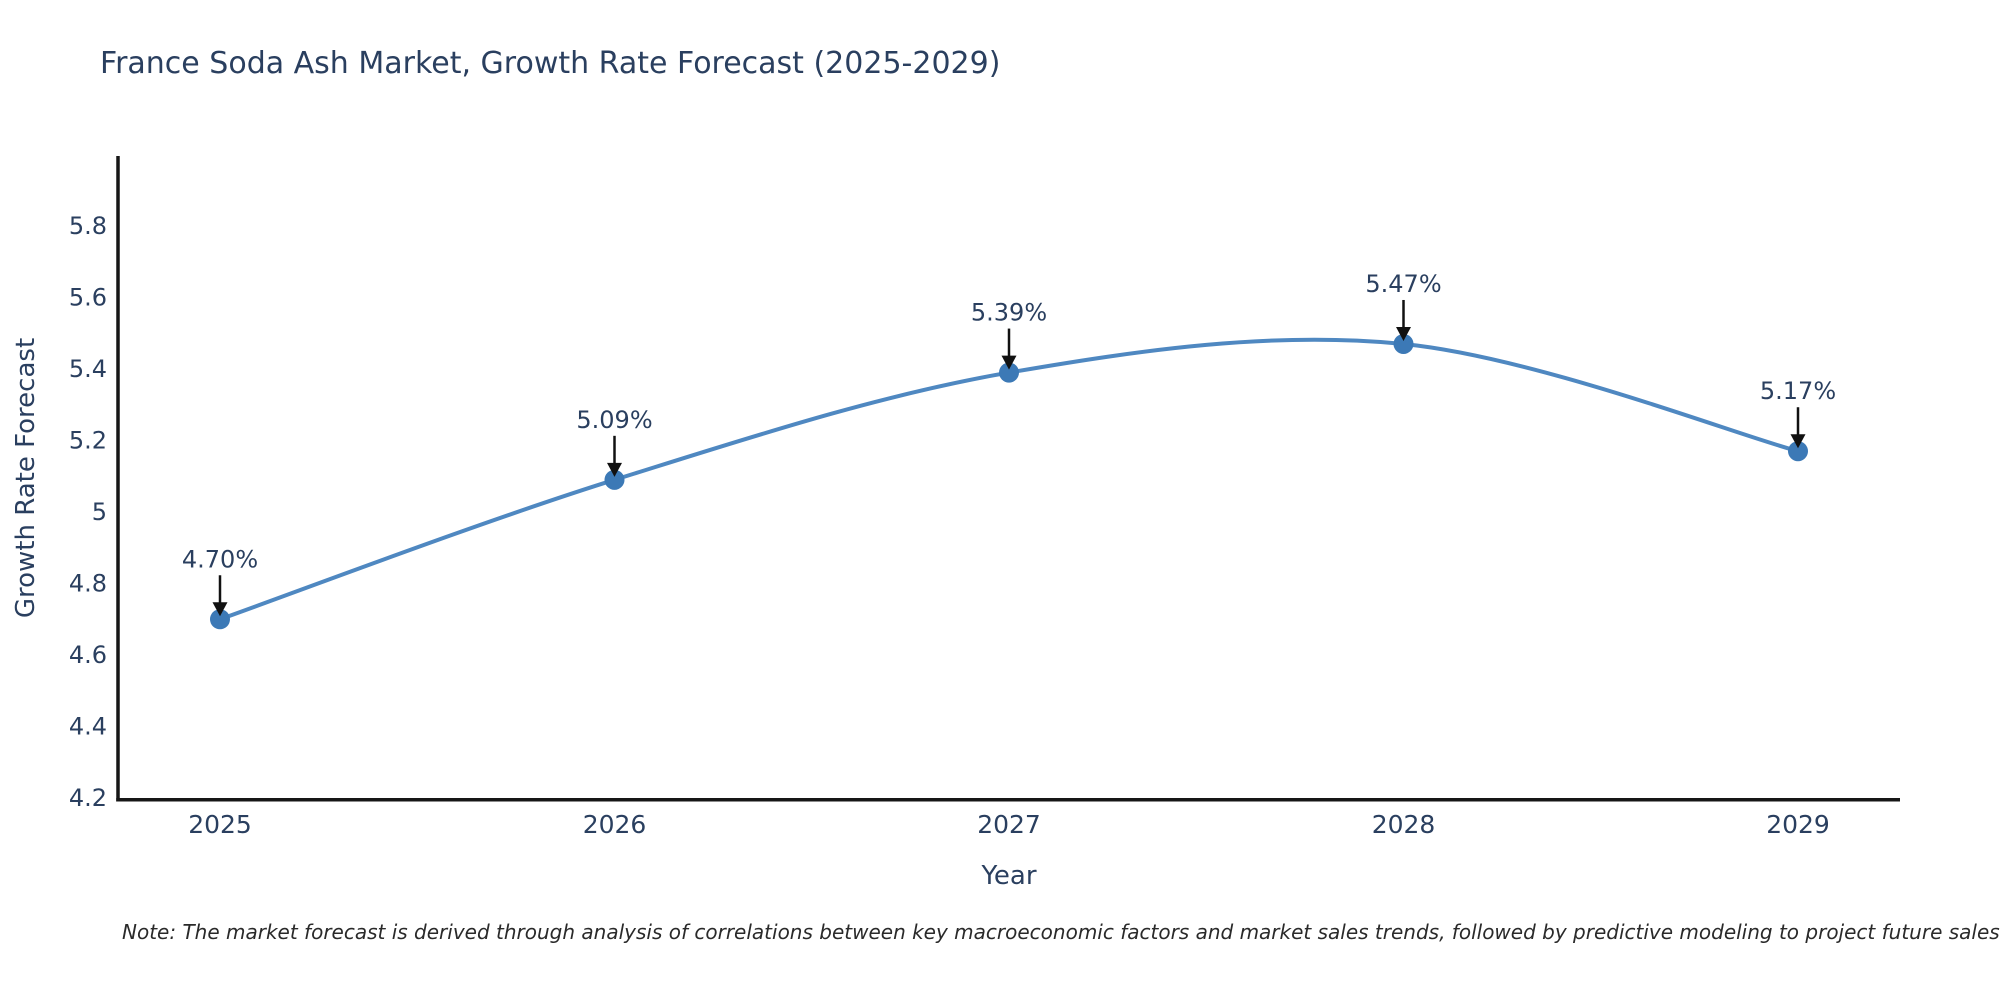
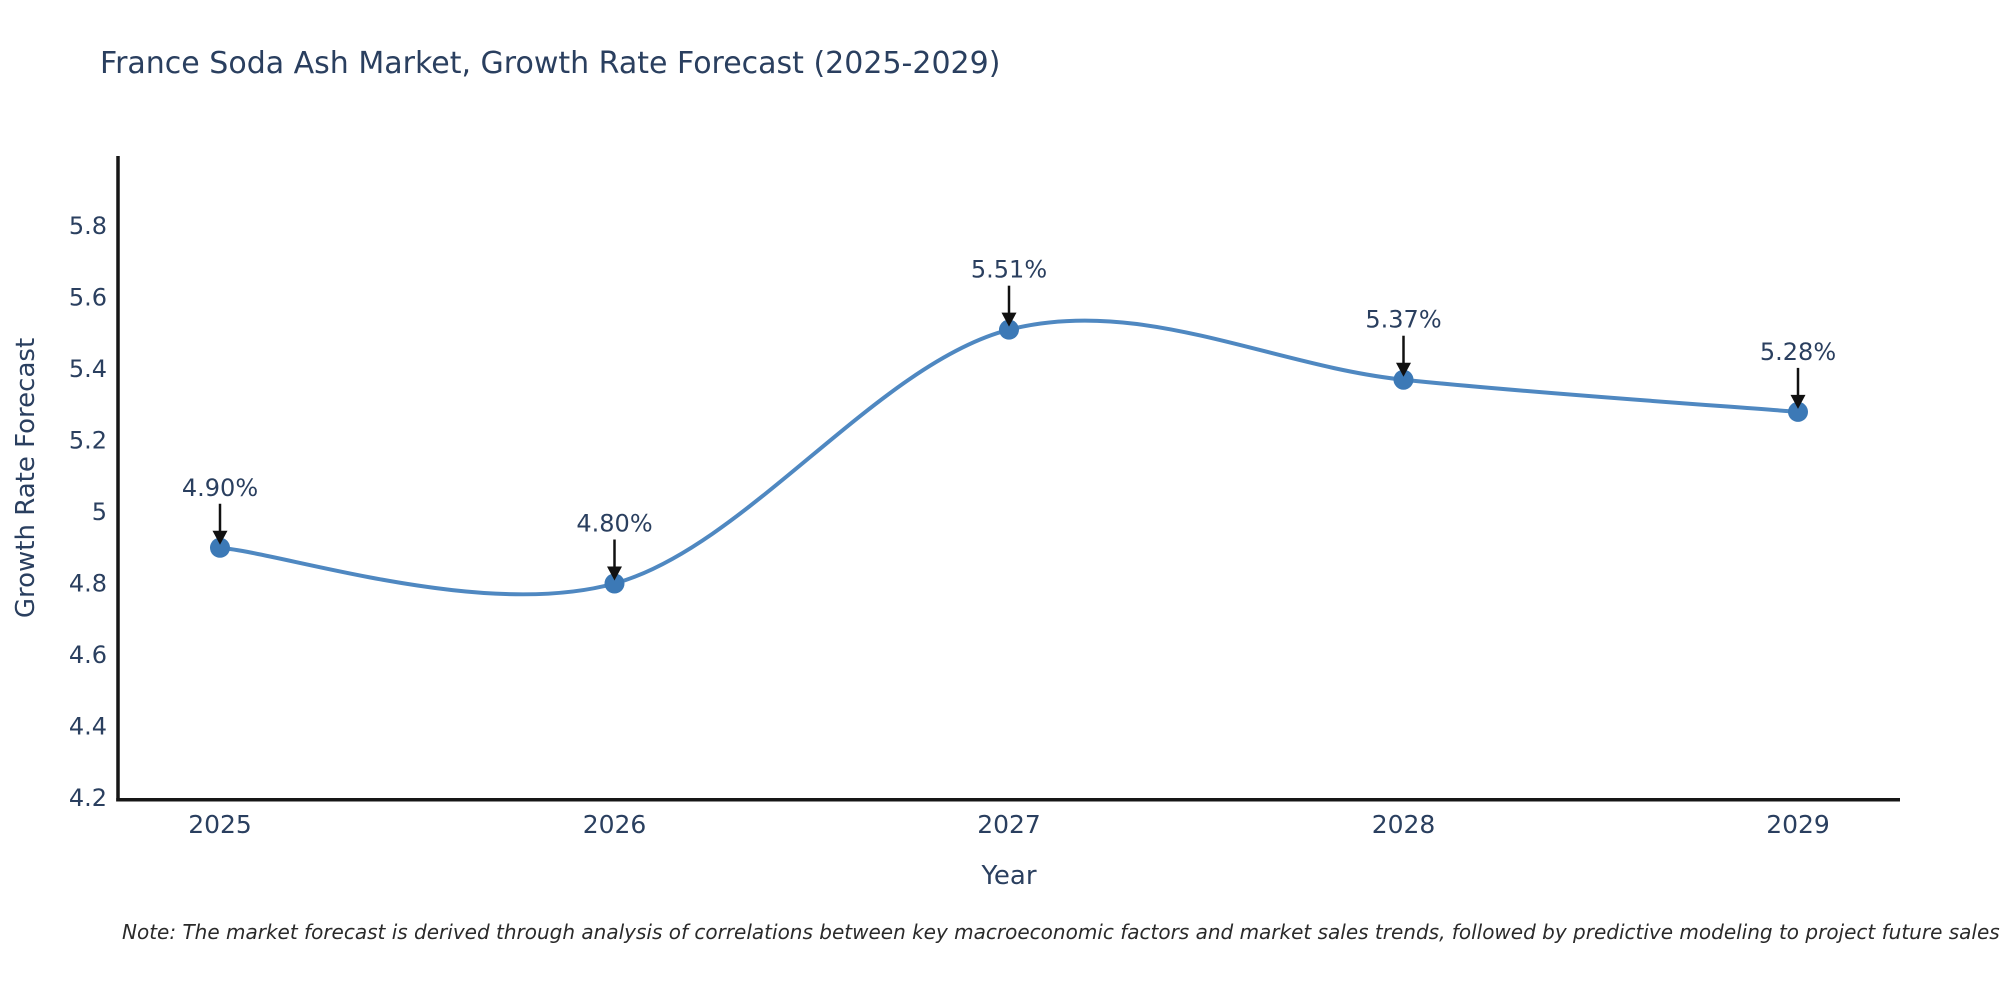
2025: 4.70% -> 4.90%
2026: 5.09% -> 4.80%
2027: 5.39% -> 5.51%
2028: 5.47% -> 5.37%
2029: 5.17% -> 5.28%
